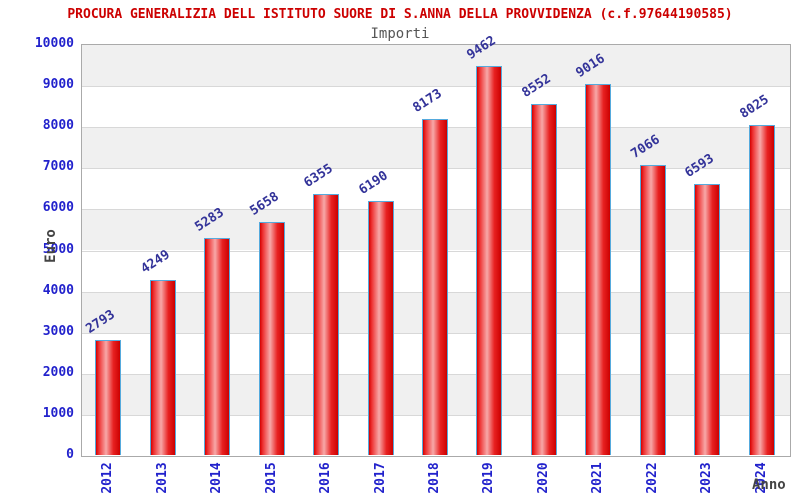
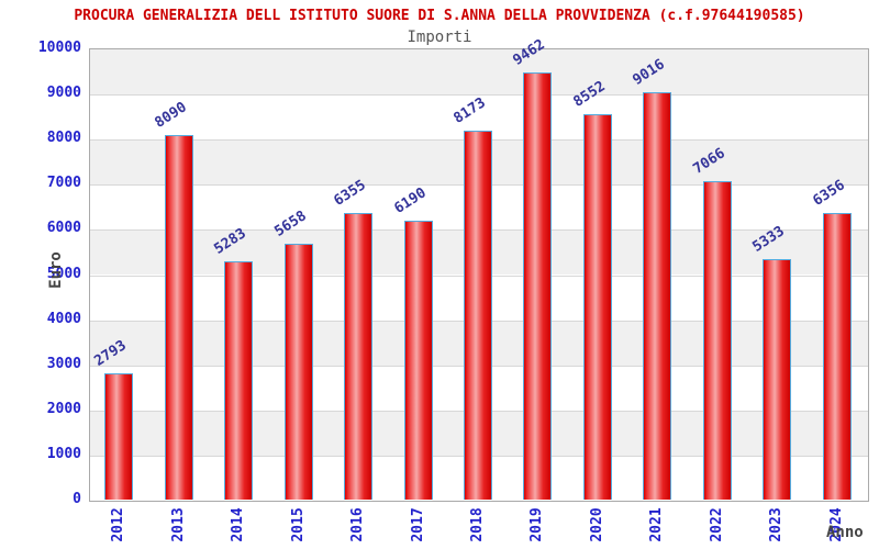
2013: 4249 -> 8090
2023: 6593 -> 5333
2024: 8025 -> 6356
